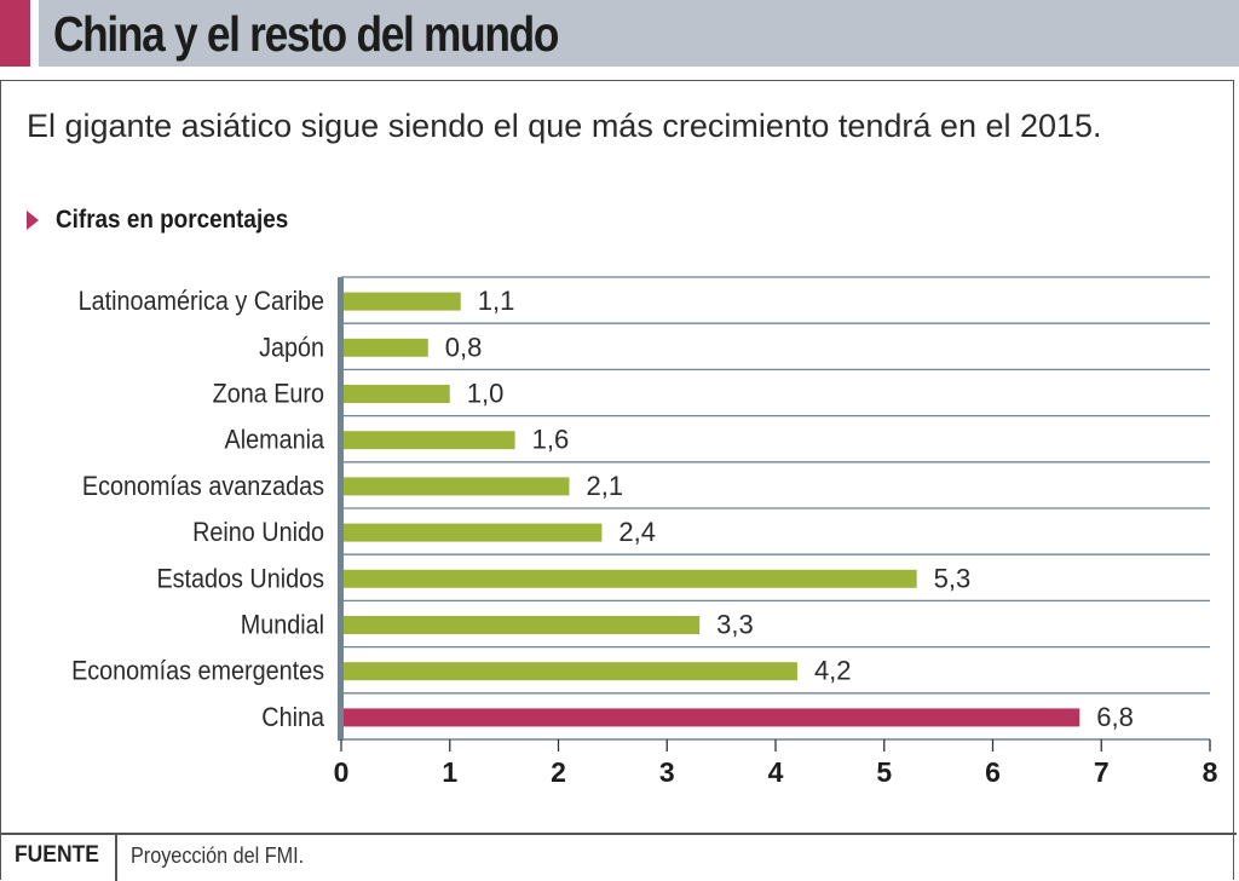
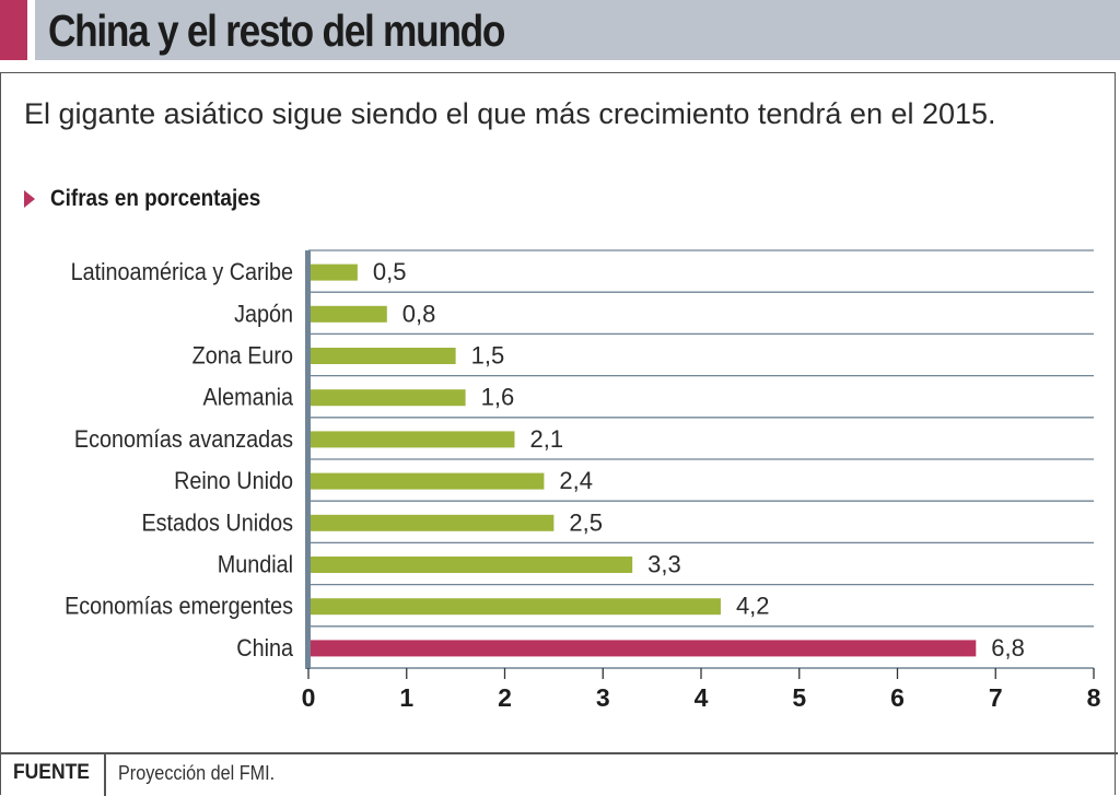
Latinoamérica y Caribe: 1,1 -> 0,5
Zona Euro: 1,0 -> 1,5
Estados Unidos: 5,3 -> 2,5
